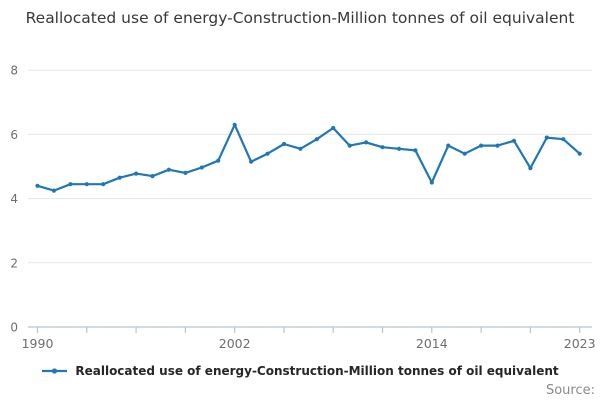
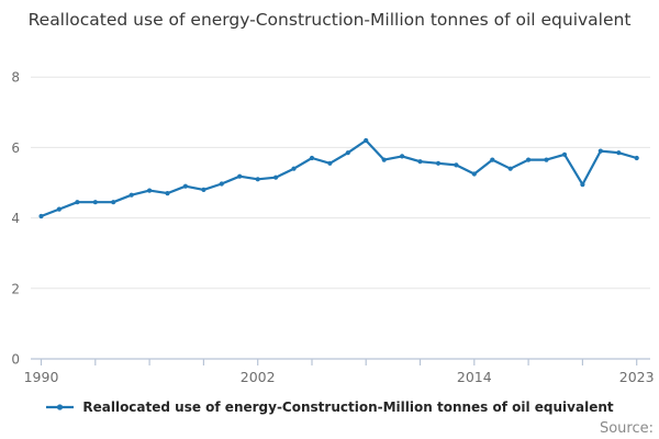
1990: 4.4 -> 4.0
2002: 6.3 -> 5.1
2014: 4.5 -> 5.2
2023: 5.4 -> 5.7
